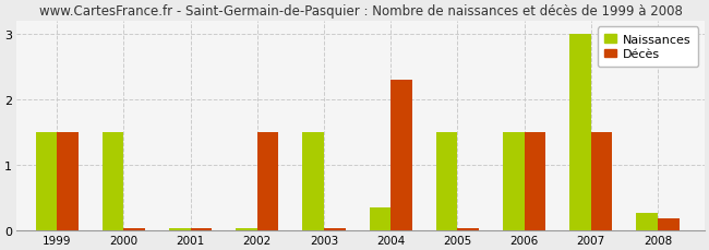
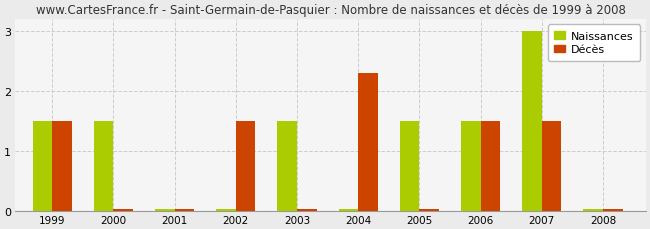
Naissances/2004: 0.34 -> 0.03
Naissances/2008: 0.26 -> 0.03
Décès/2008: 0.18 -> 0.03
